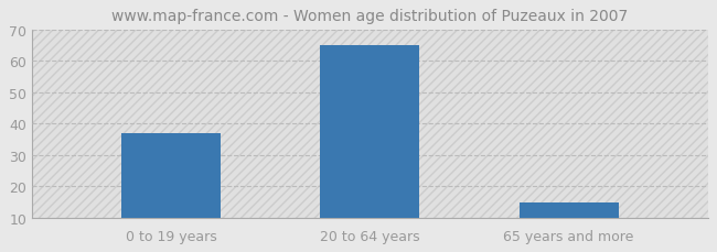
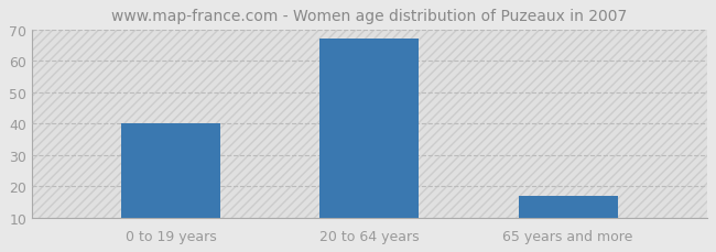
0 to 19 years: 37 -> 40
20 to 64 years: 65 -> 67
65 years and more: 15 -> 17
